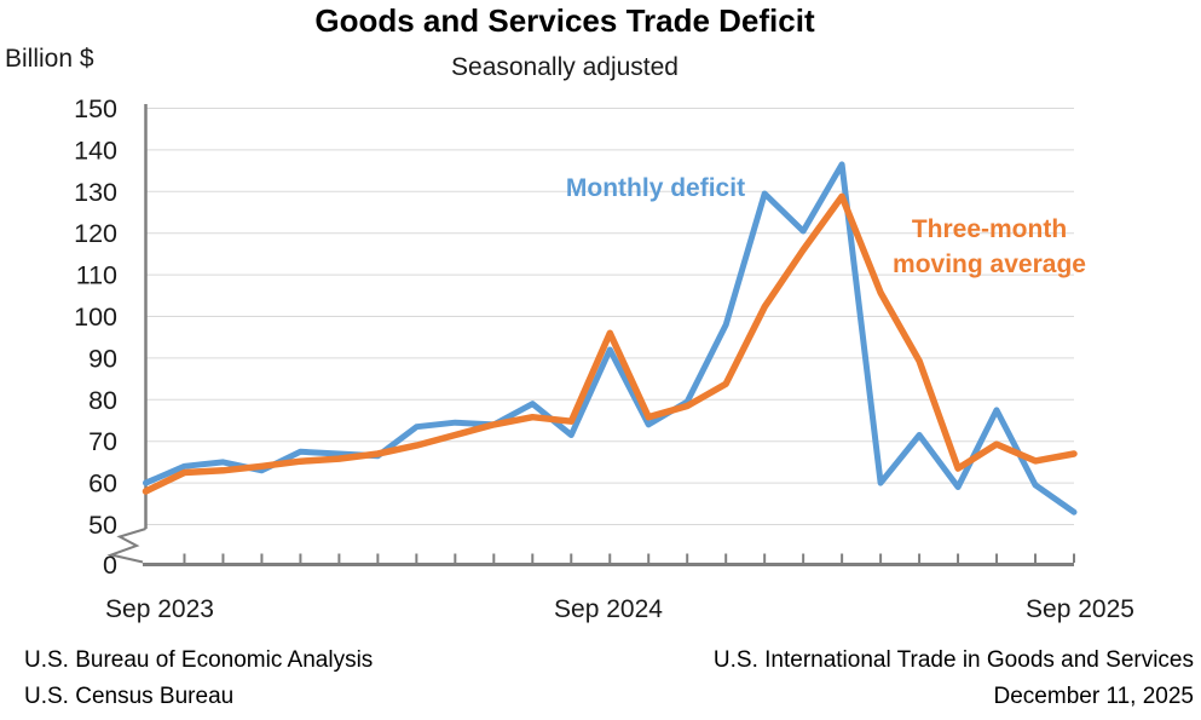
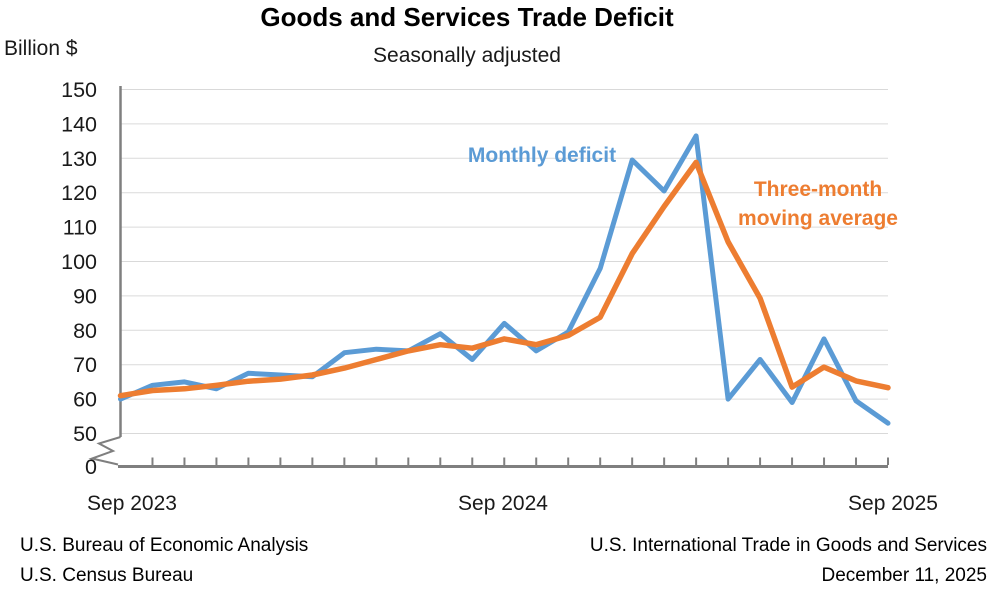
Three-month moving average/Sep 2023: 58 -> 61
Monthly deficit/Sep 2024: 92 -> 82
Three-month moving average/Sep 2024: 96 -> 78
Three-month moving average/Sep 2025: 67 -> 63
